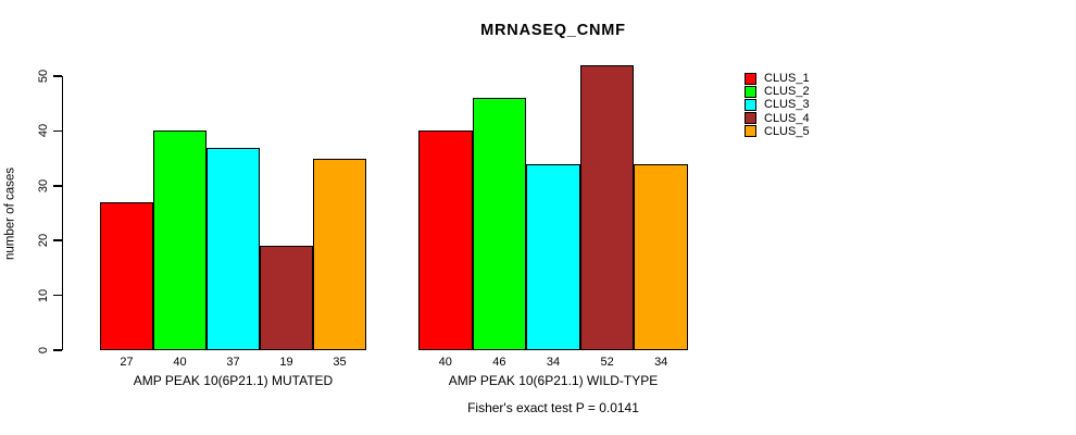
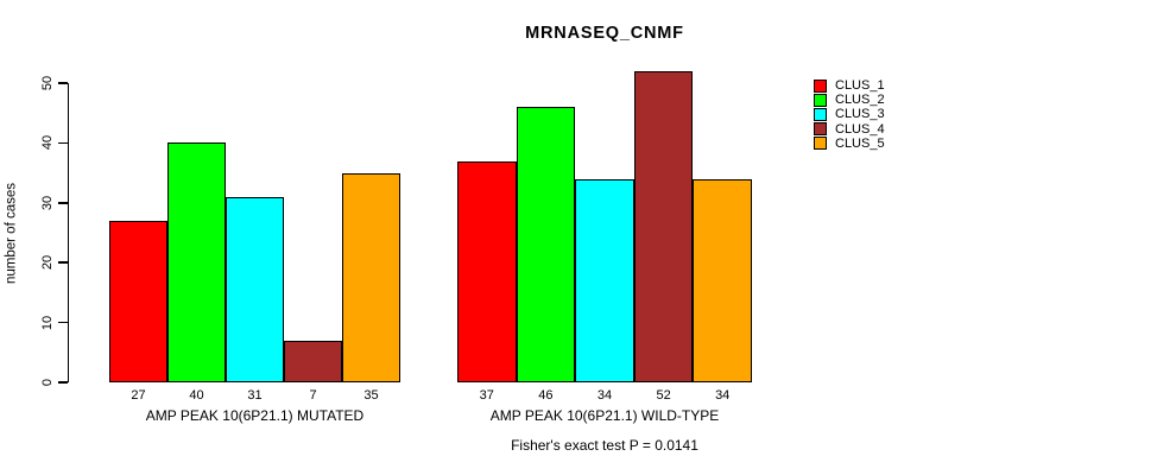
CLUS_3/AMP PEAK 10(6P21.1) MUTATED: 37 -> 31
CLUS_4/AMP PEAK 10(6P21.1) MUTATED: 19 -> 7
CLUS_1/AMP PEAK 10(6P21.1) WILD-TYPE: 40 -> 37
